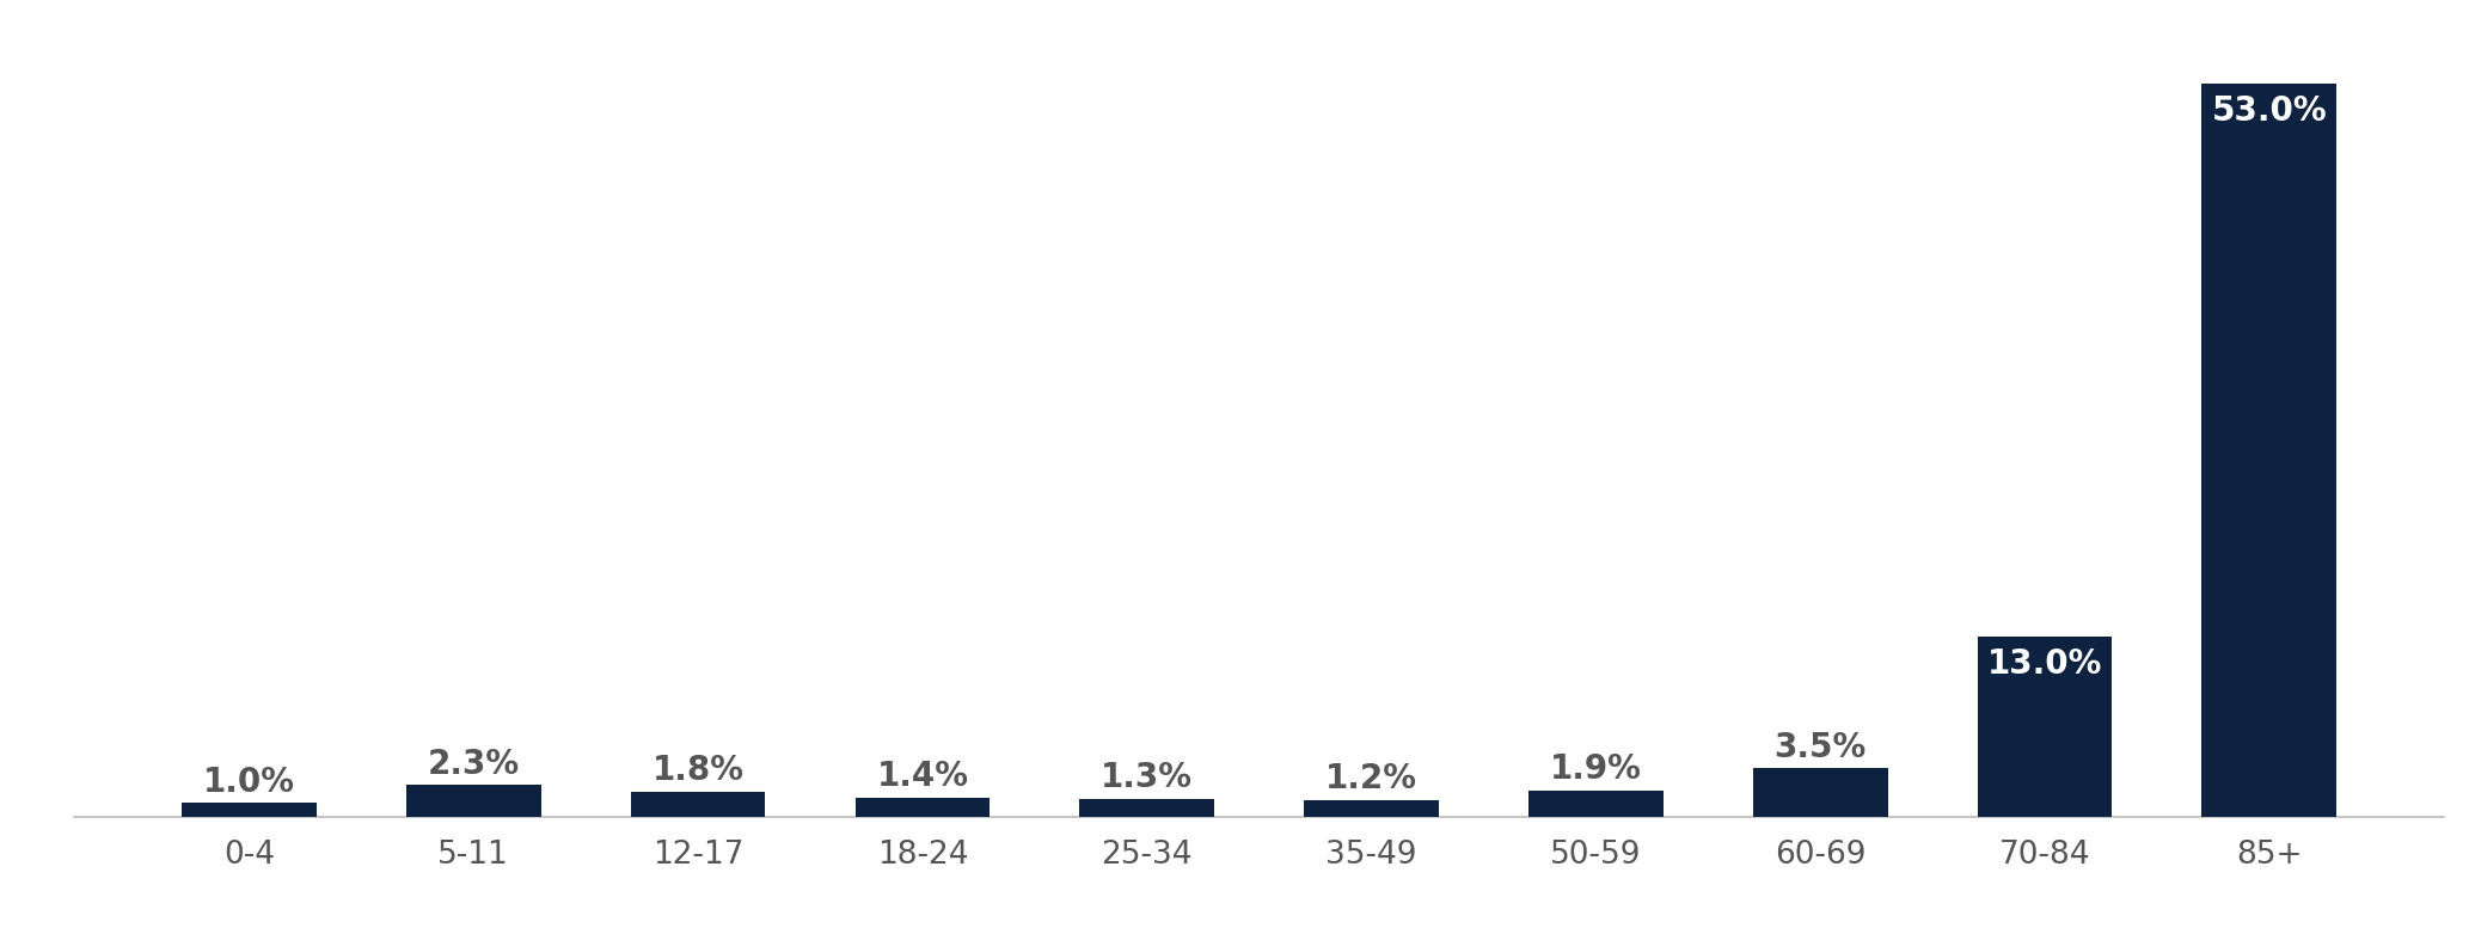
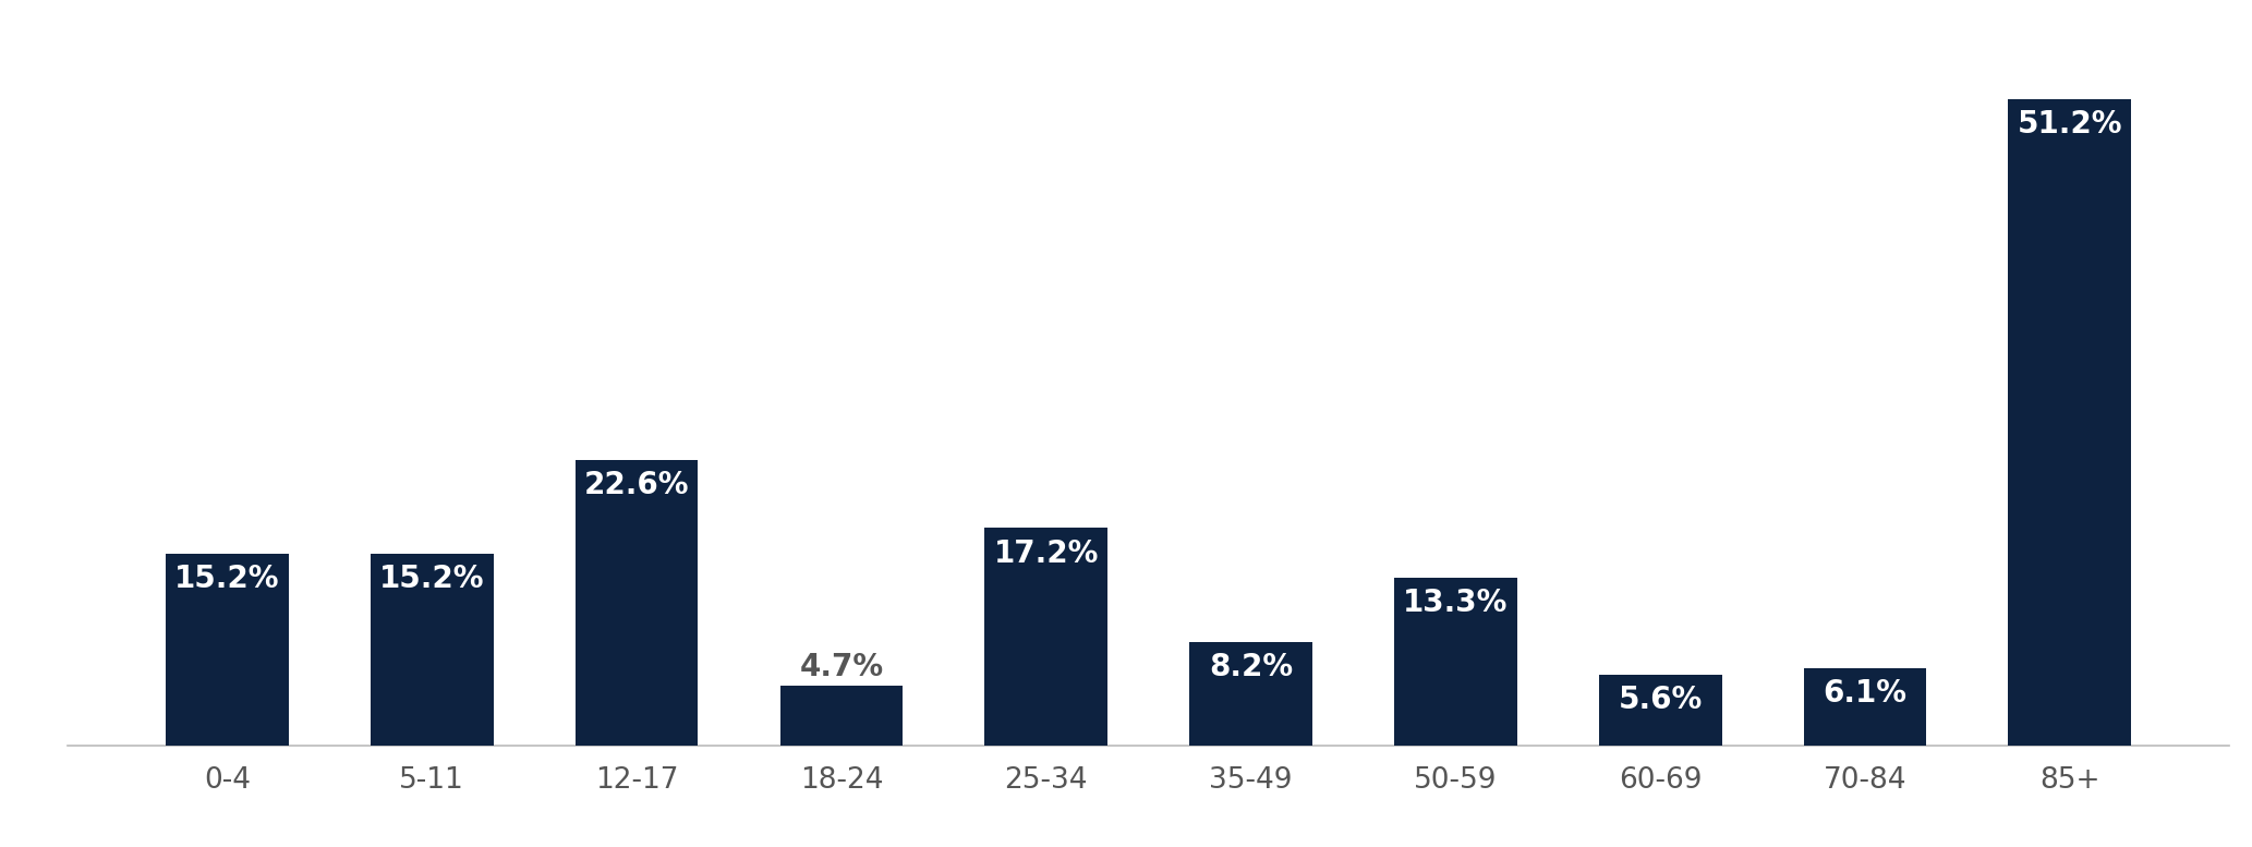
0-4: 1.0% -> 15.2%
5-11: 2.3% -> 15.2%
12-17: 1.8% -> 22.6%
18-24: 1.4% -> 4.7%
25-34: 1.3% -> 17.2%
35-49: 1.2% -> 8.2%
50-59: 1.9% -> 13.3%
60-69: 3.5% -> 5.6%
70-84: 13.0% -> 6.1%
85+: 53.0% -> 51.2%
